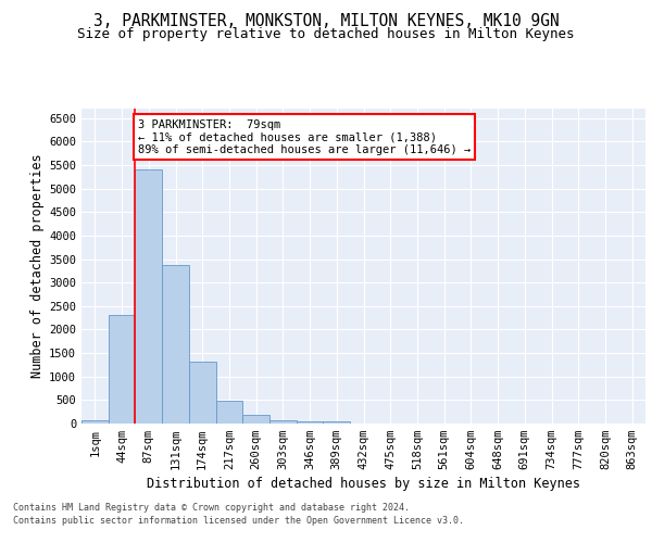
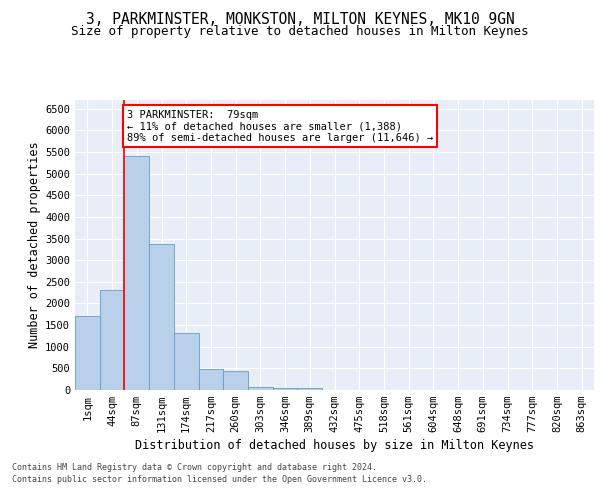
1sqm: 80 -> 1700
260sqm: 190 -> 450
